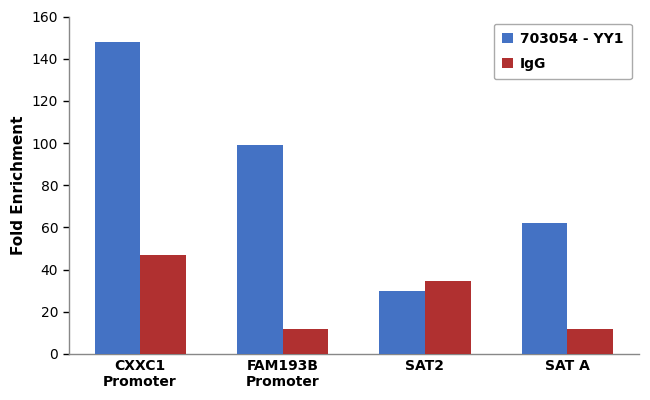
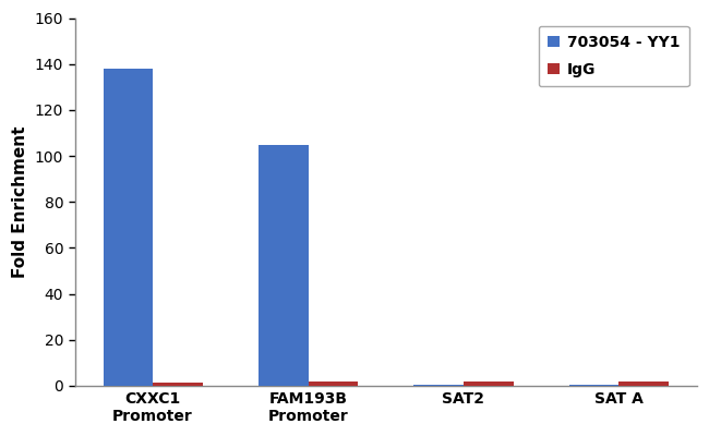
703054 - YY1/CXXC1 Promoter: 148.0 -> 138.0
IgG/CXXC1 Promoter: 47.0 -> 1.5
703054 - YY1/FAM193B Promoter: 99.0 -> 105.0
IgG/FAM193B Promoter: 12.0 -> 1.8
703054 - YY1/SAT2: 30.0 -> 0.5
IgG/SAT2: 34.5 -> 1.8
703054 - YY1/SAT A: 62.0 -> 0.5
IgG/SAT A: 12.0 -> 2.0
